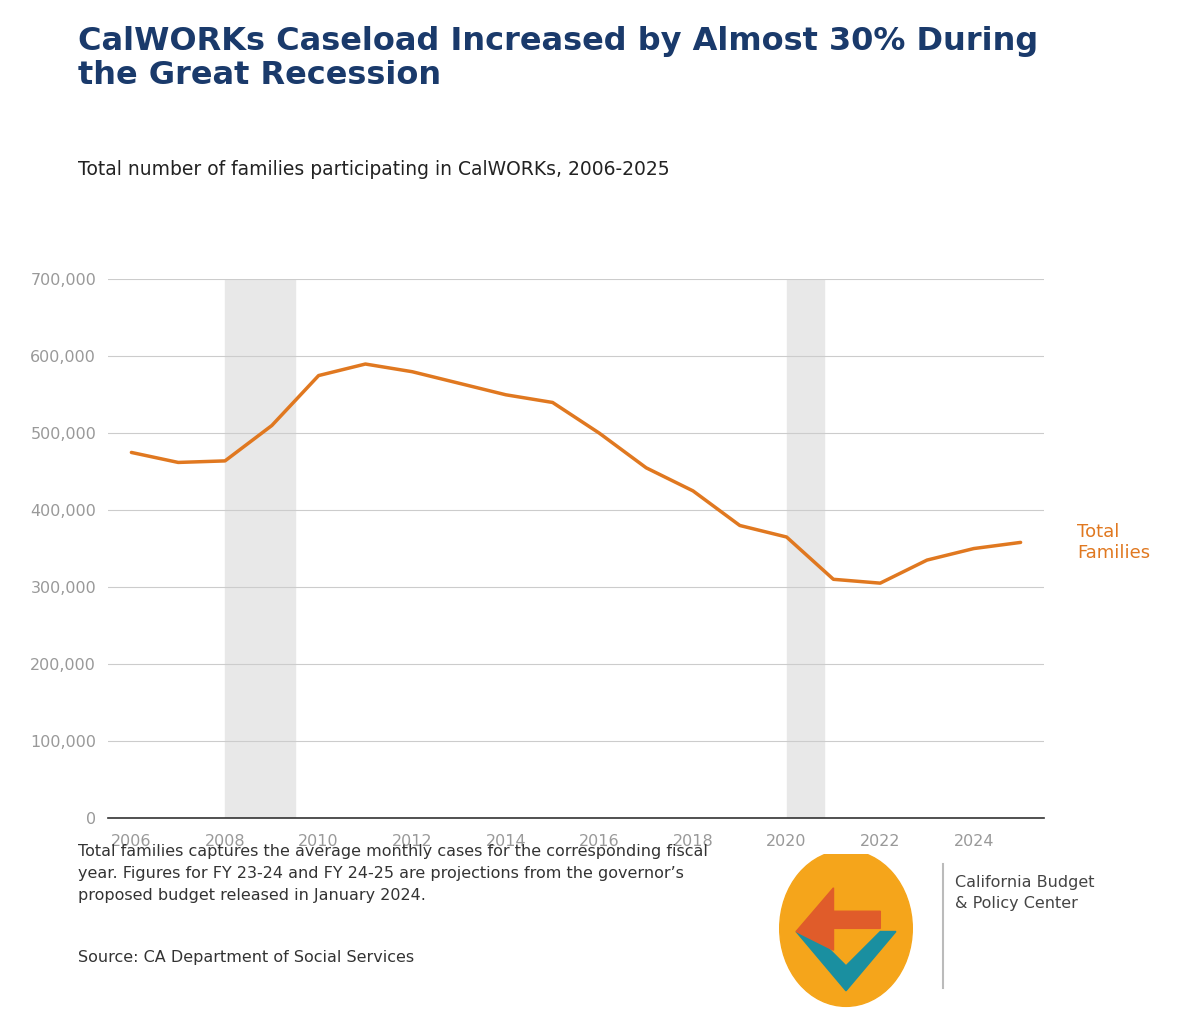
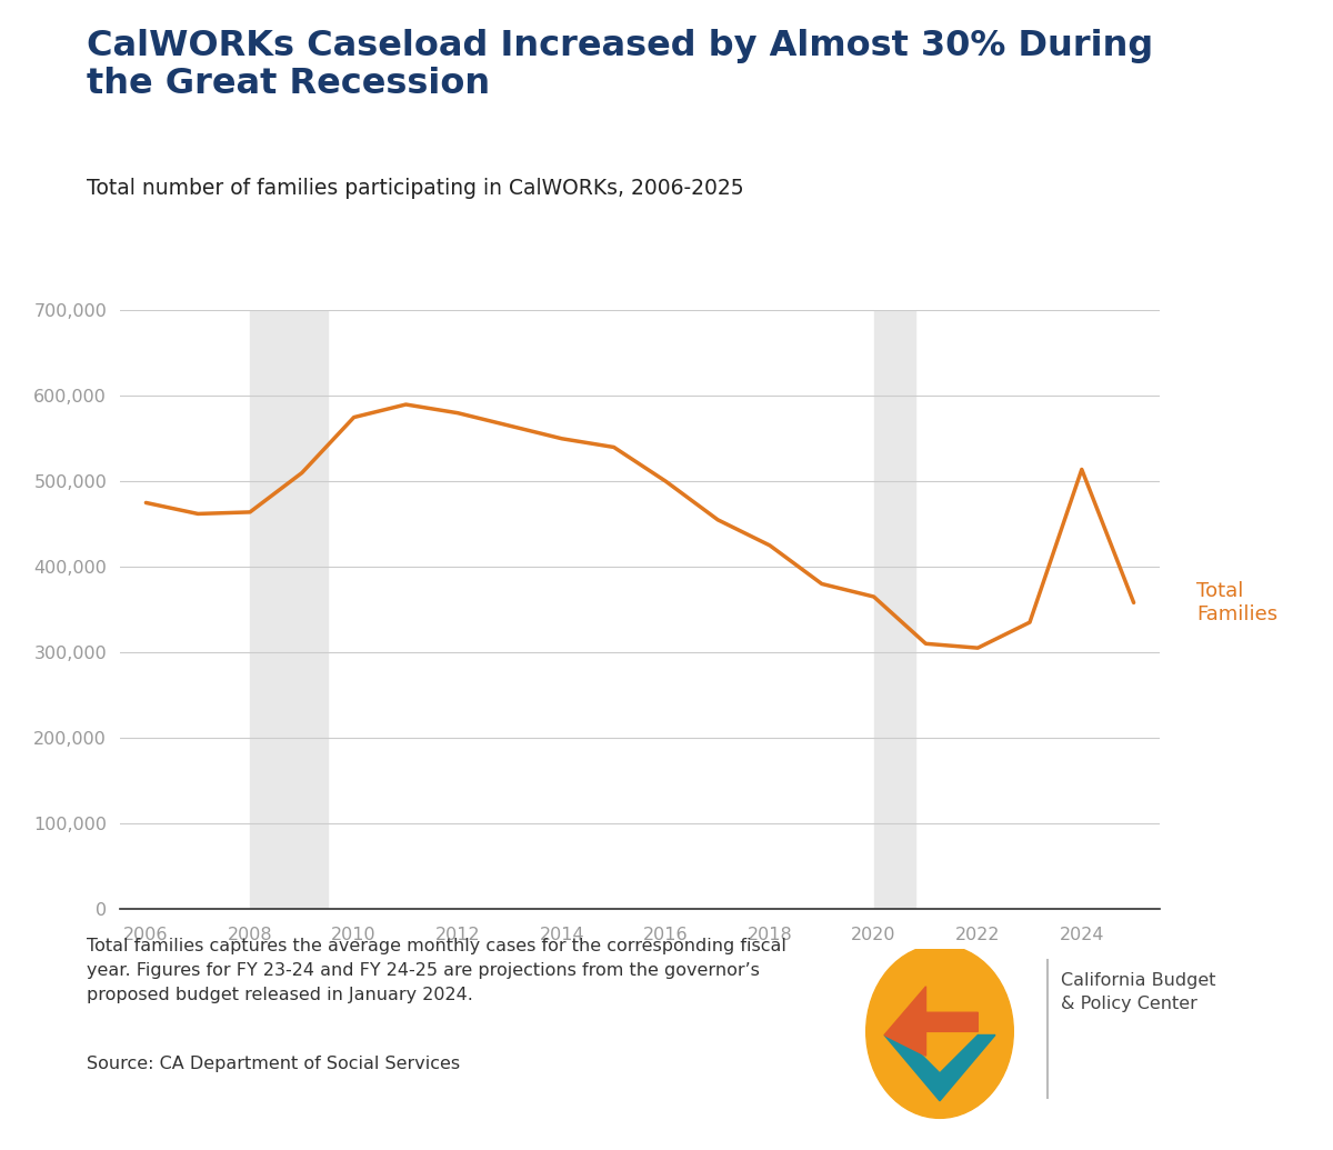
2024: 350,000 -> 514,000
